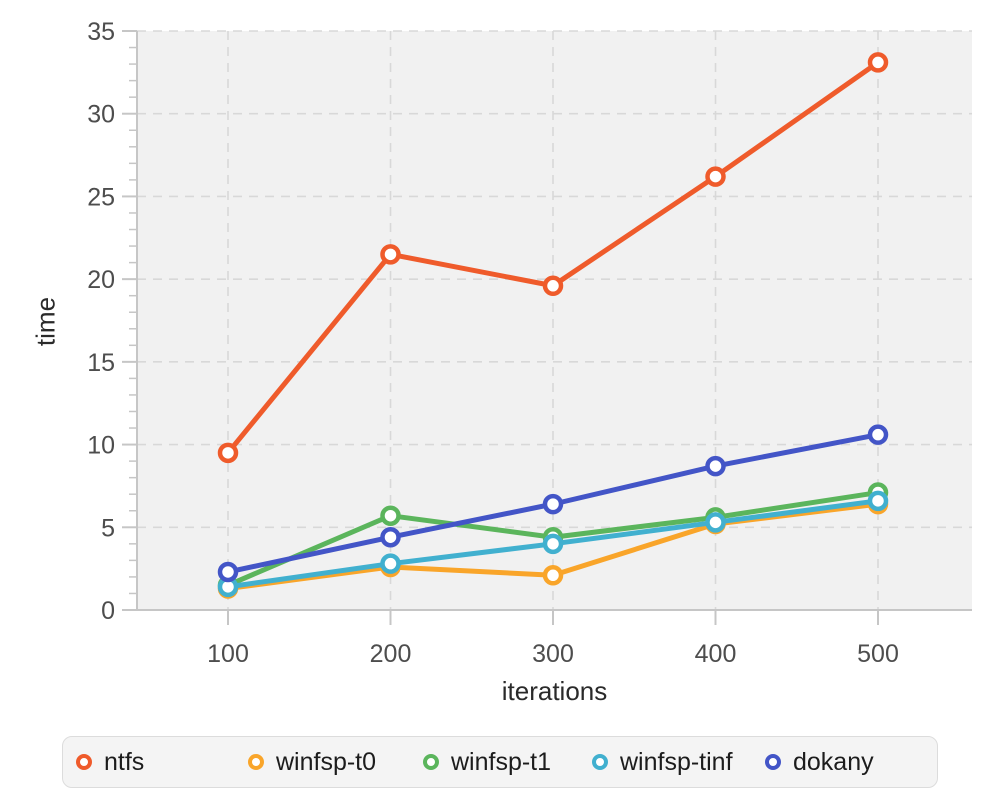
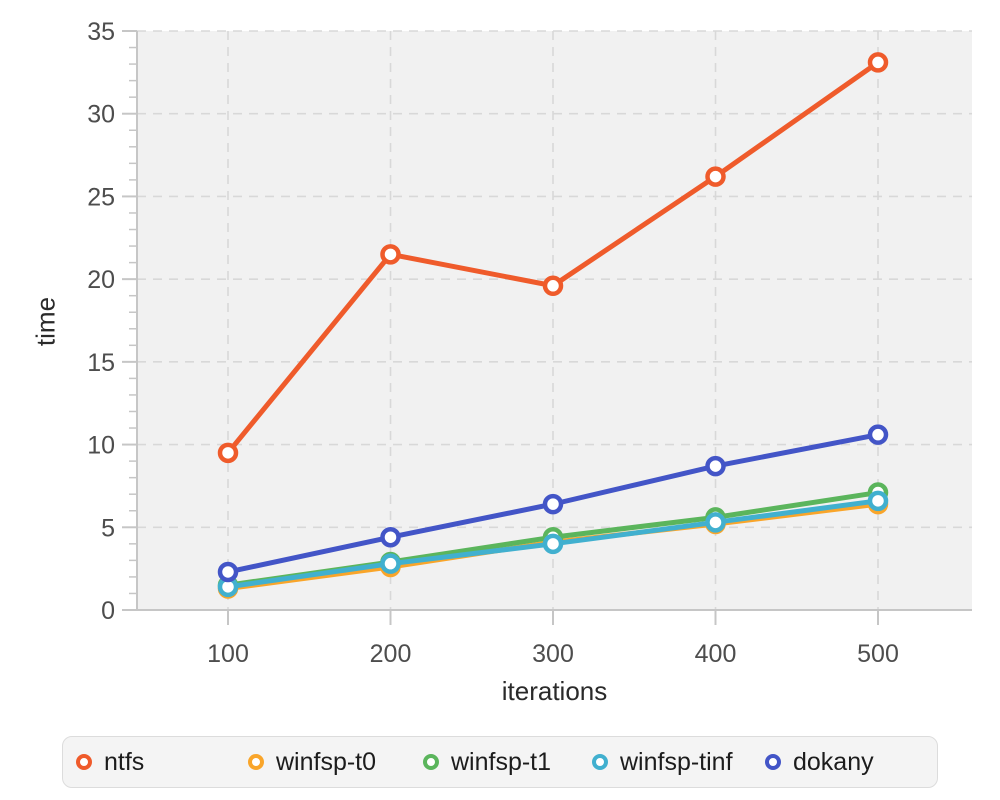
winfsp-t1/200: 5.7 -> 2.9
winfsp-t0/300: 2.1 -> 4.1
